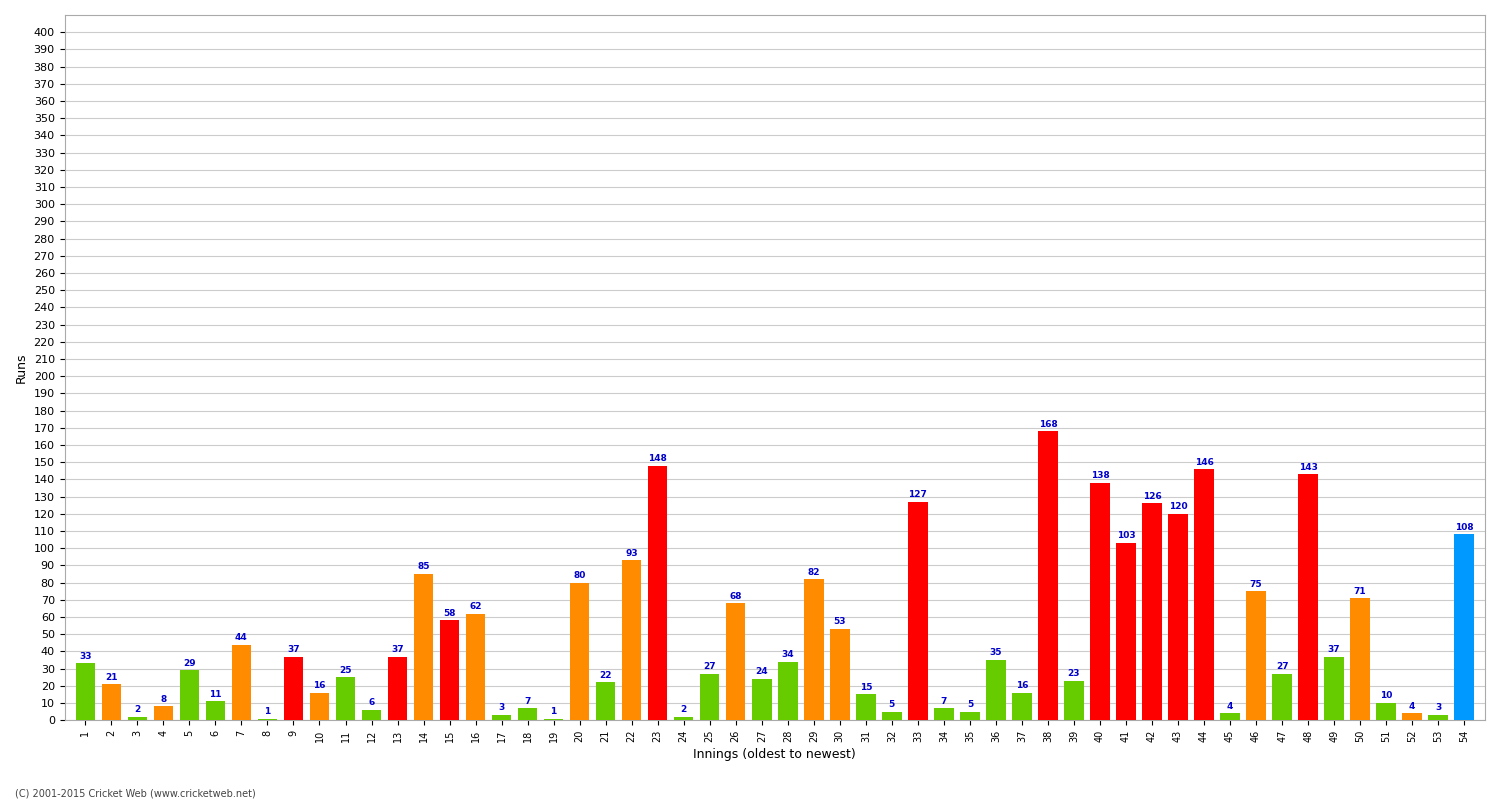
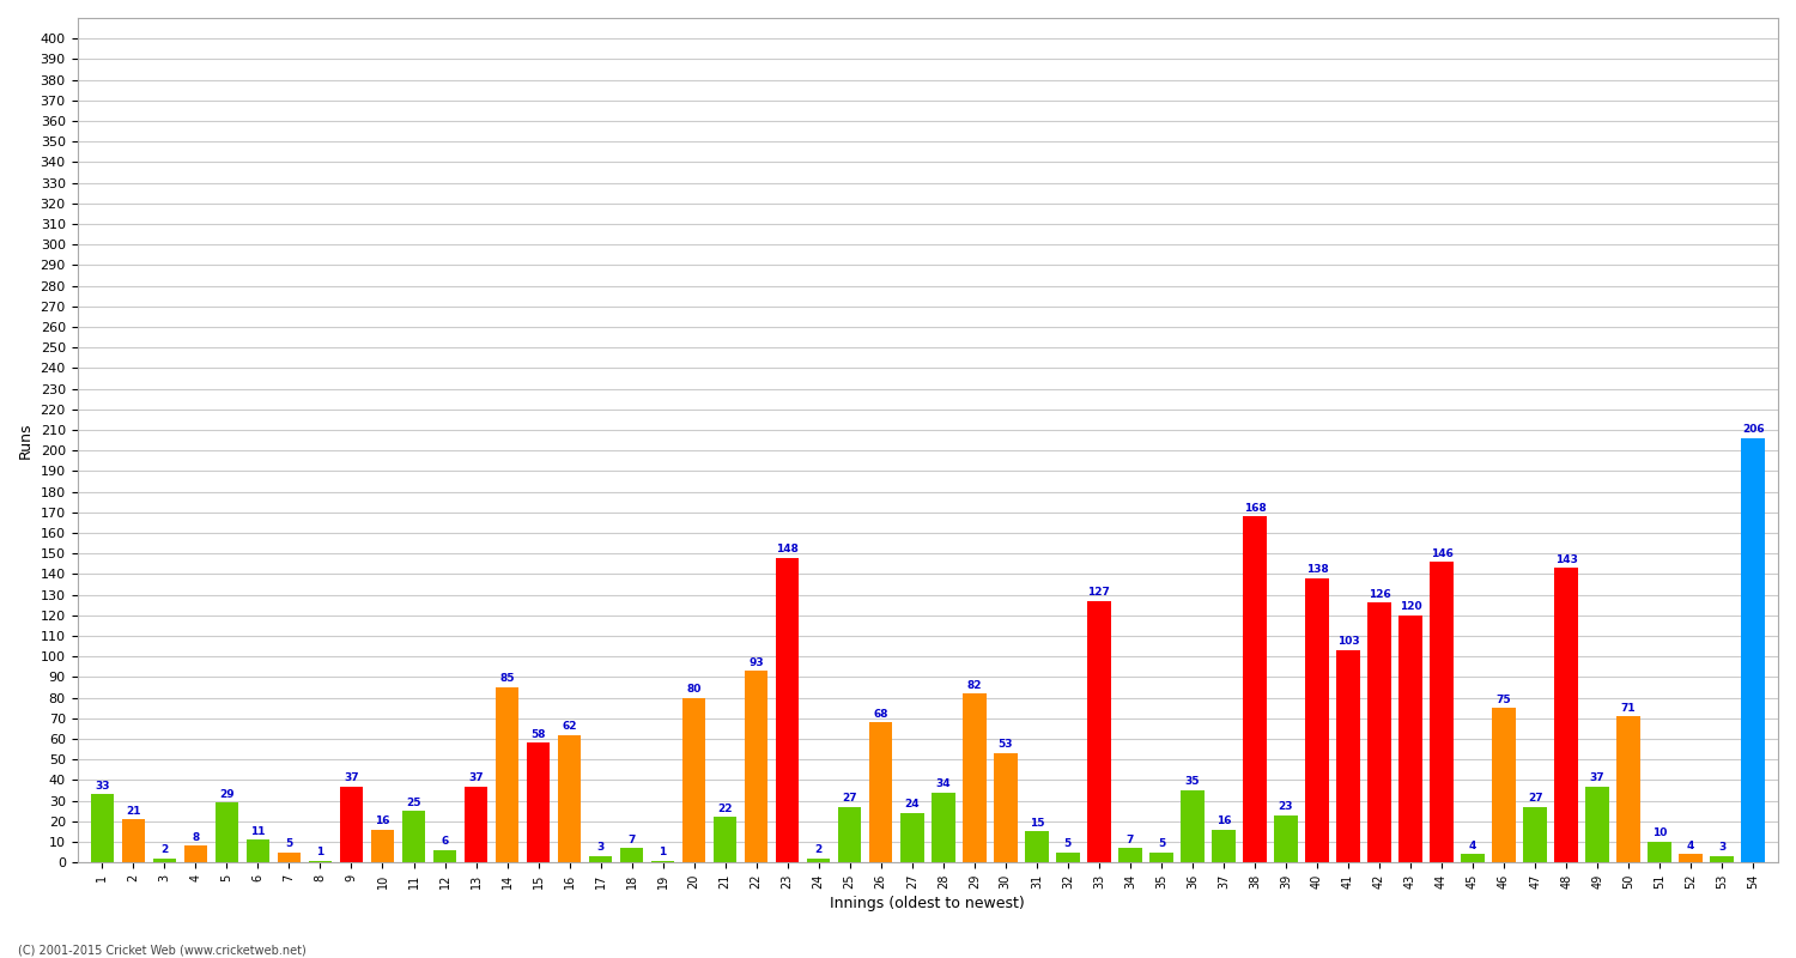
7: 44 -> 5
54: 108 -> 206
